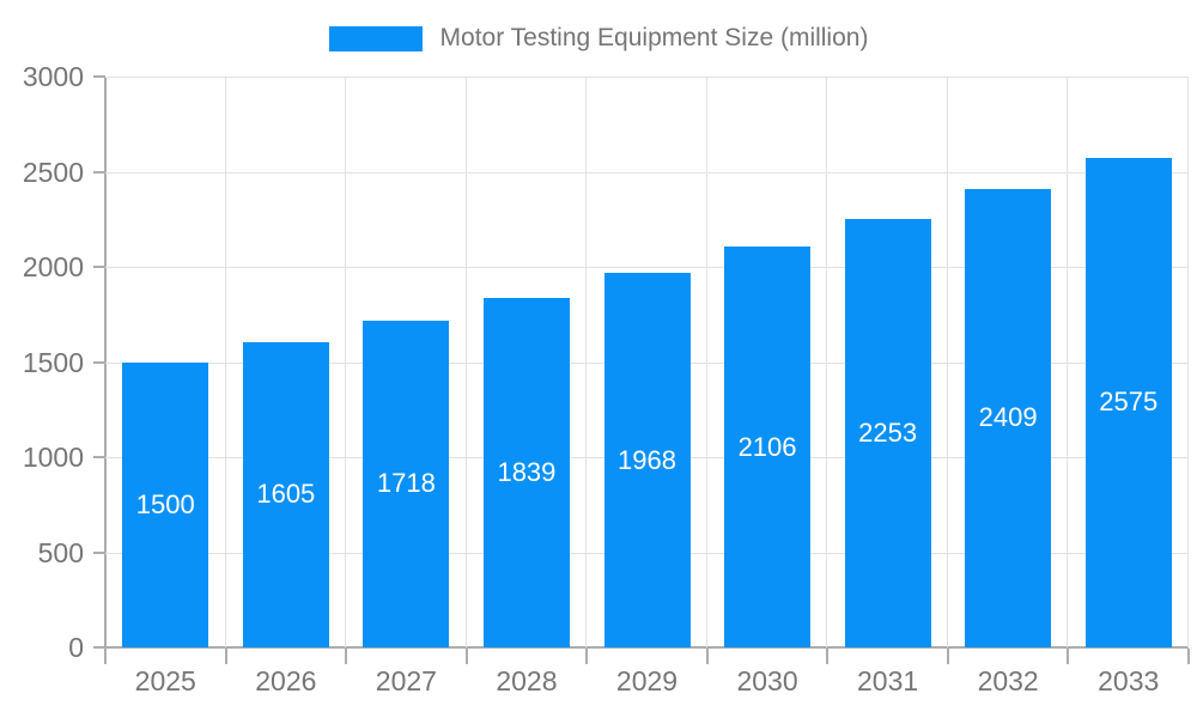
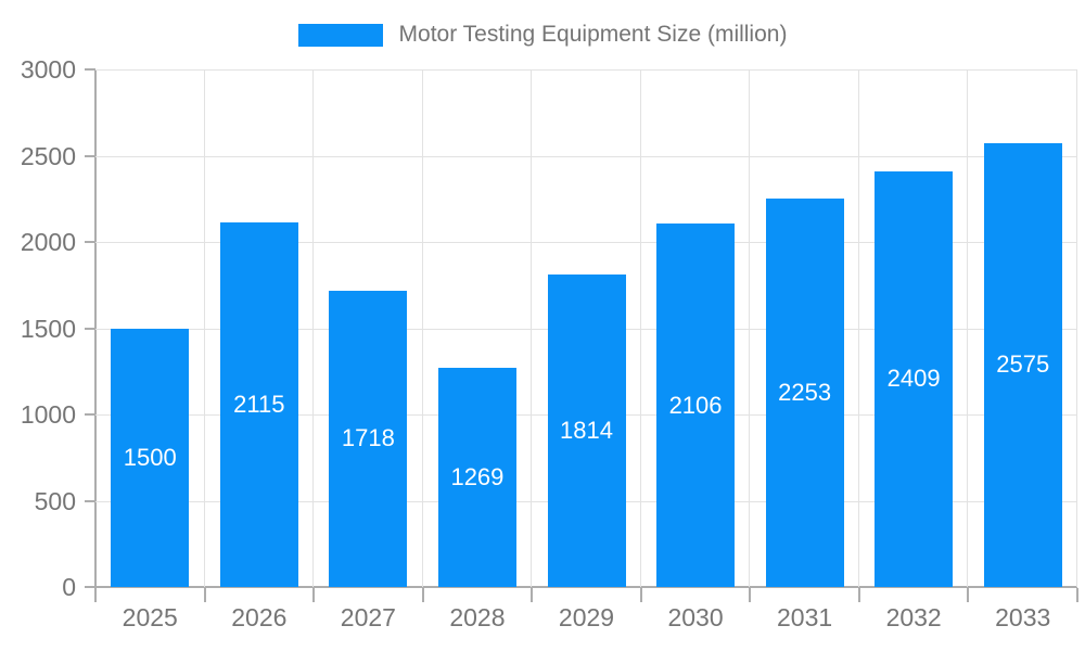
2026: 1605 -> 2115
2028: 1839 -> 1269
2029: 1968 -> 1814
